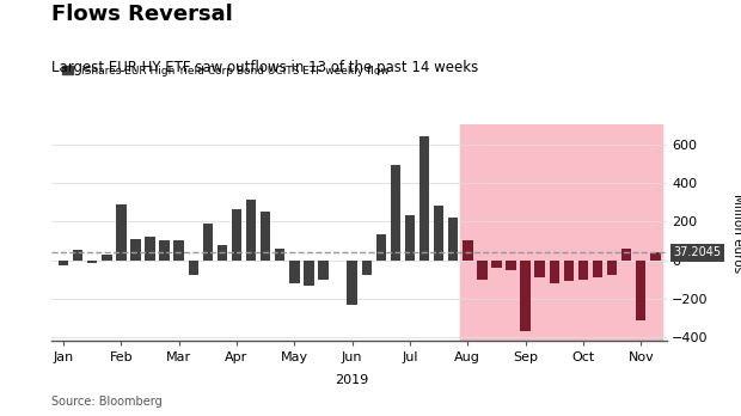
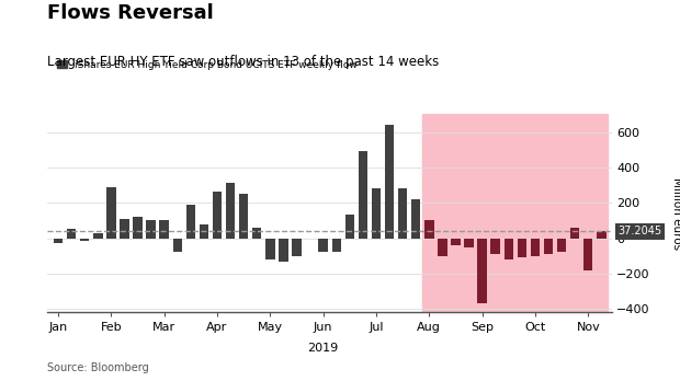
Jun: -230 -> -80
Jul: 230 -> 280
Nov: -310 -> -180
